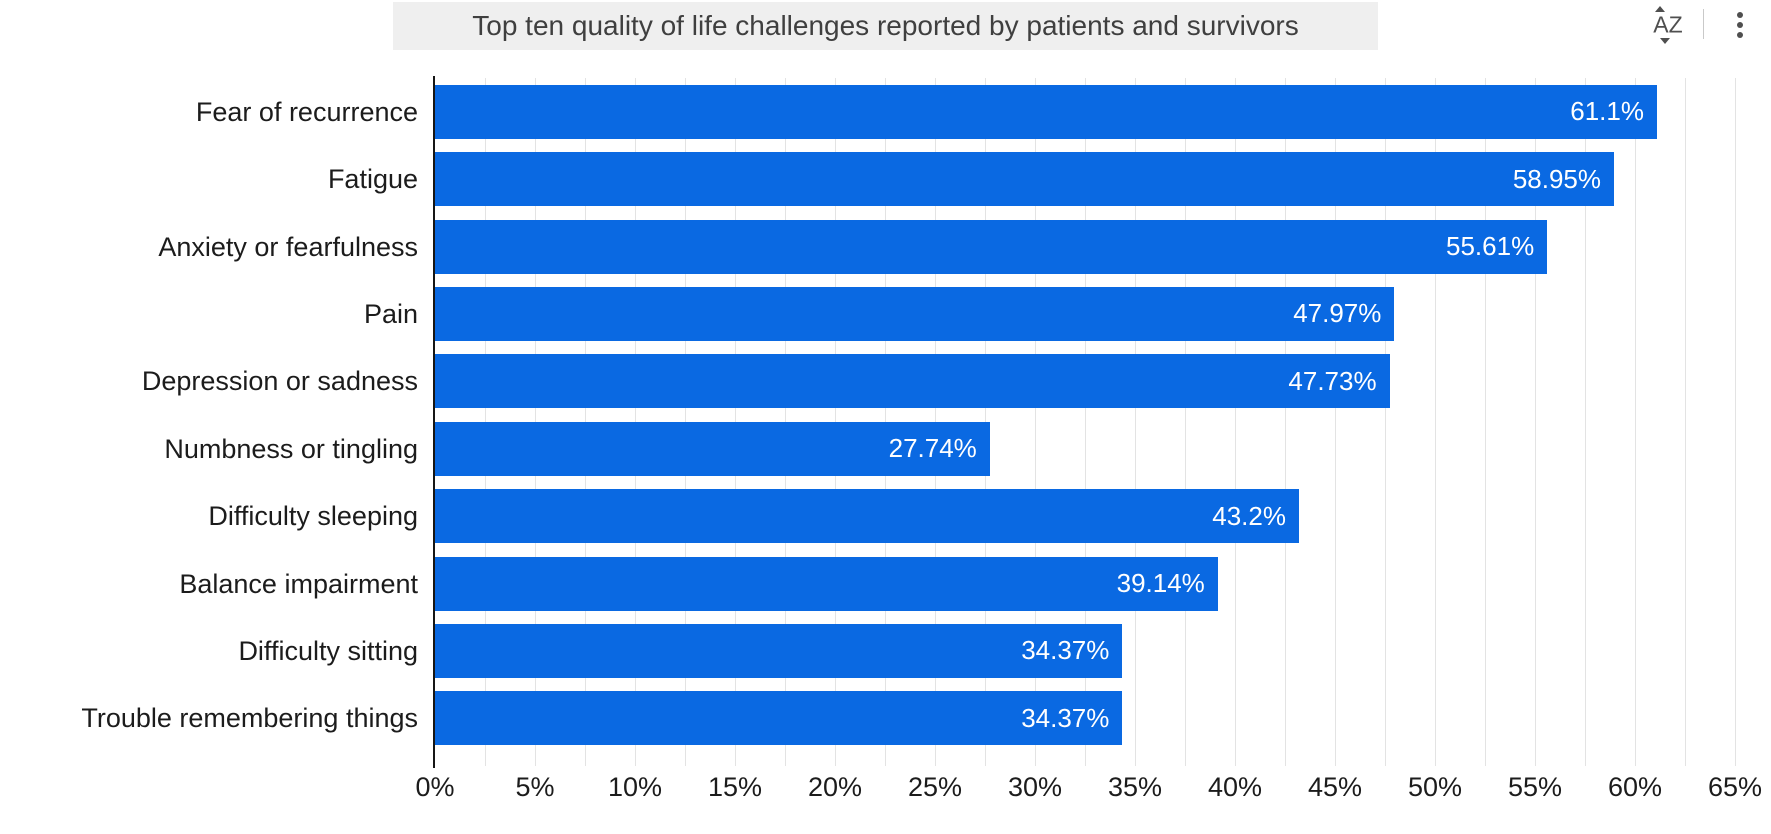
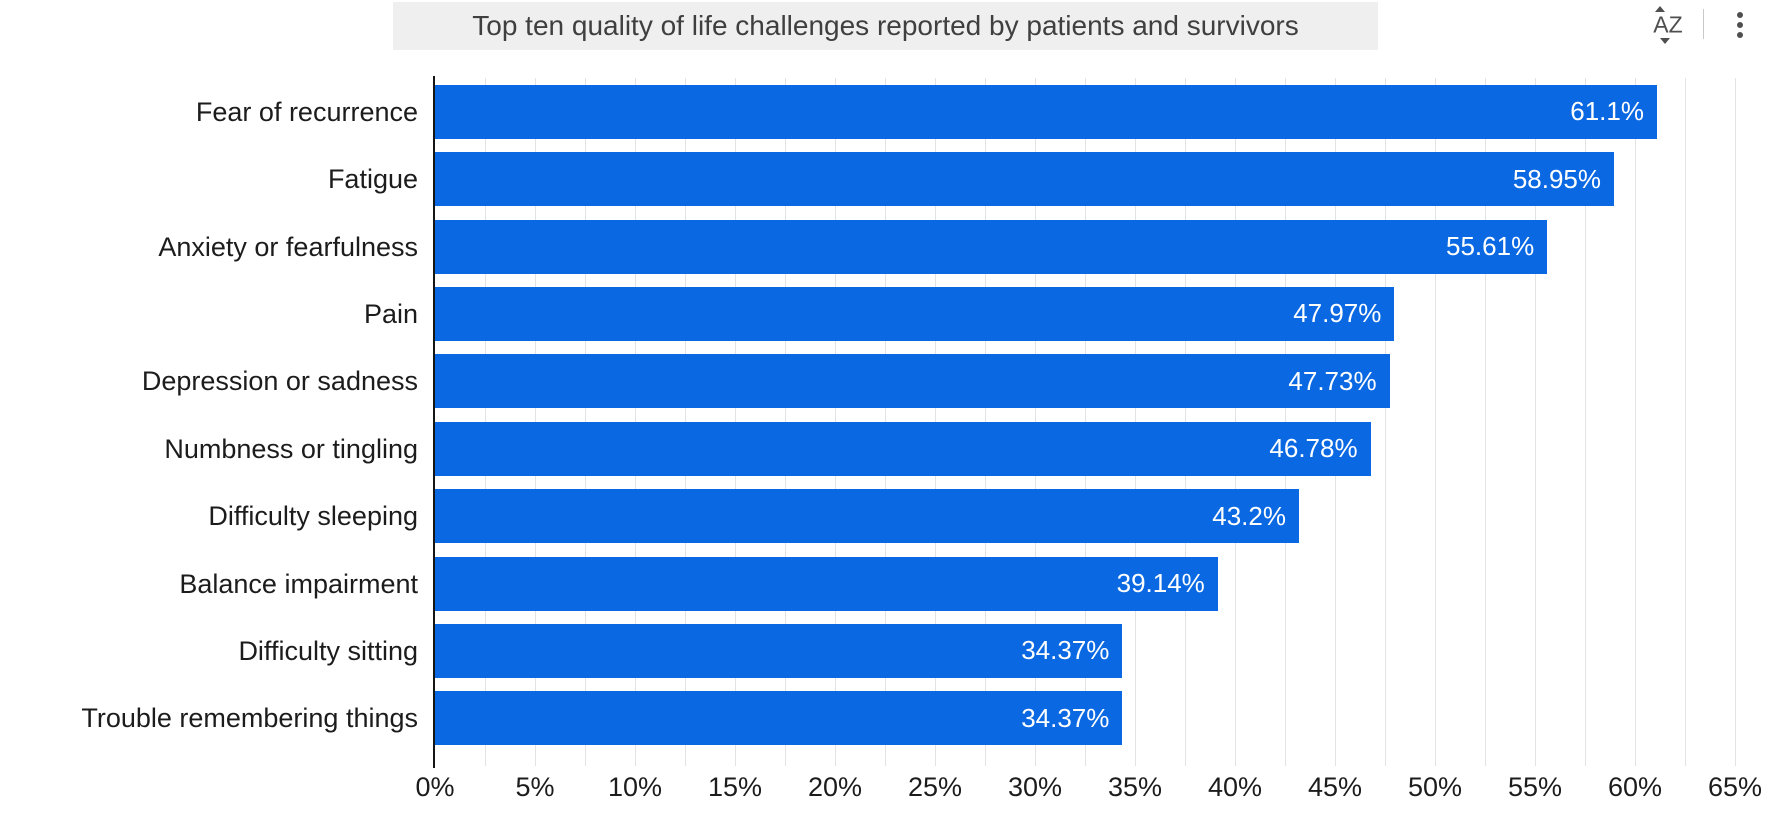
Numbness or tingling: 27.74% -> 46.78%
